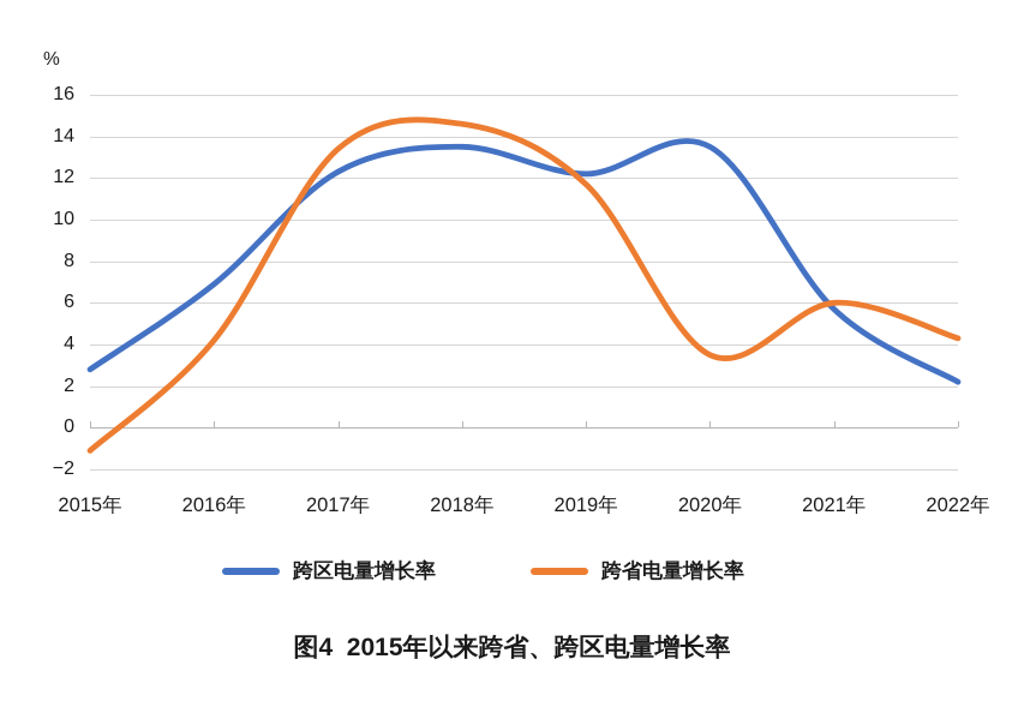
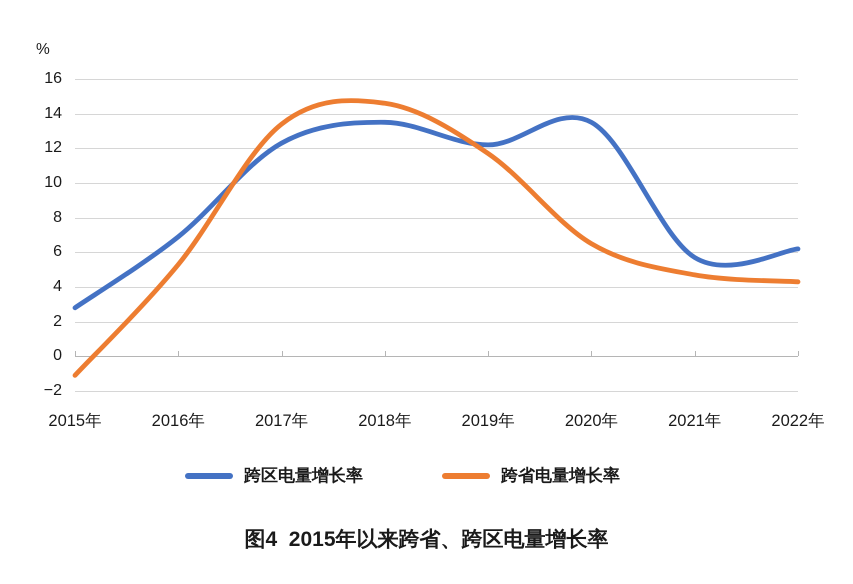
跨省电量增长率/2016年: 4.2 -> 5.3
跨省电量增长率/2020年: 3.5 -> 6.5
跨省电量增长率/2021年: 6.0 -> 4.7
跨区电量增长率/2022年: 2.2 -> 6.2
